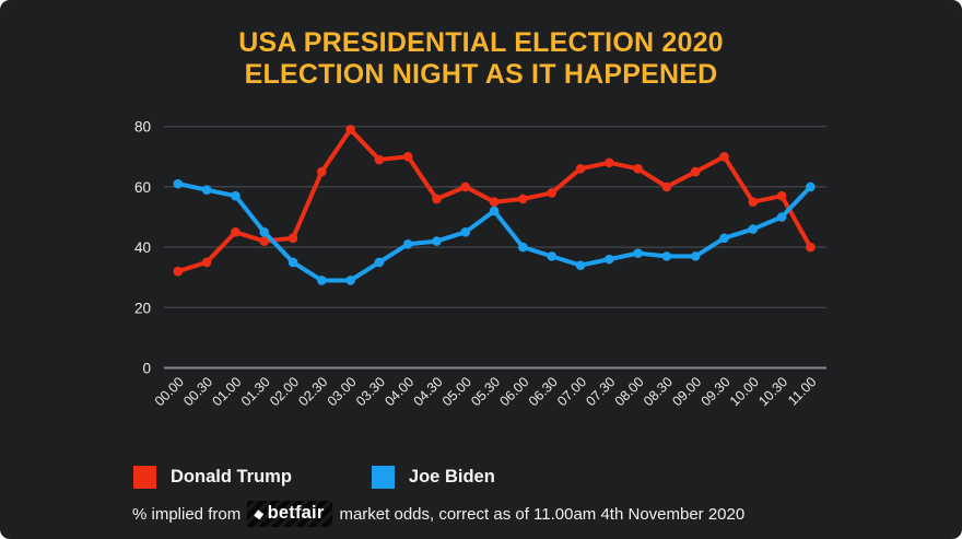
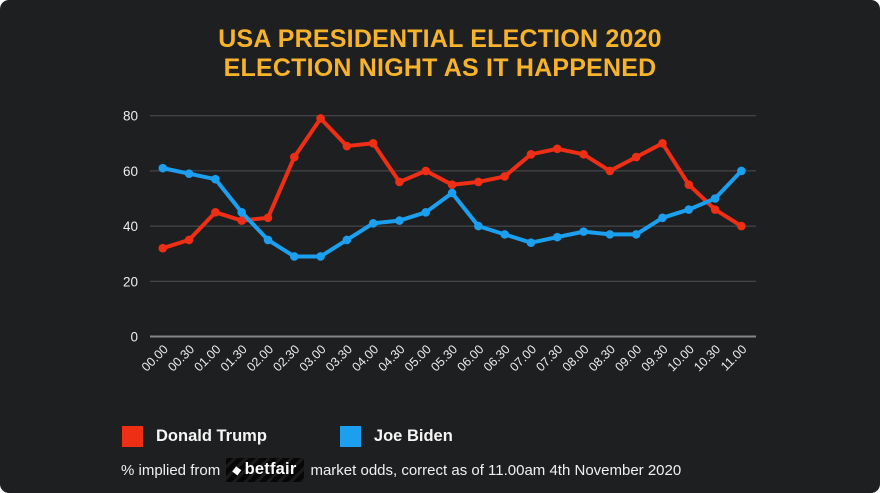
Donald Trump/10.30: 57 -> 46
